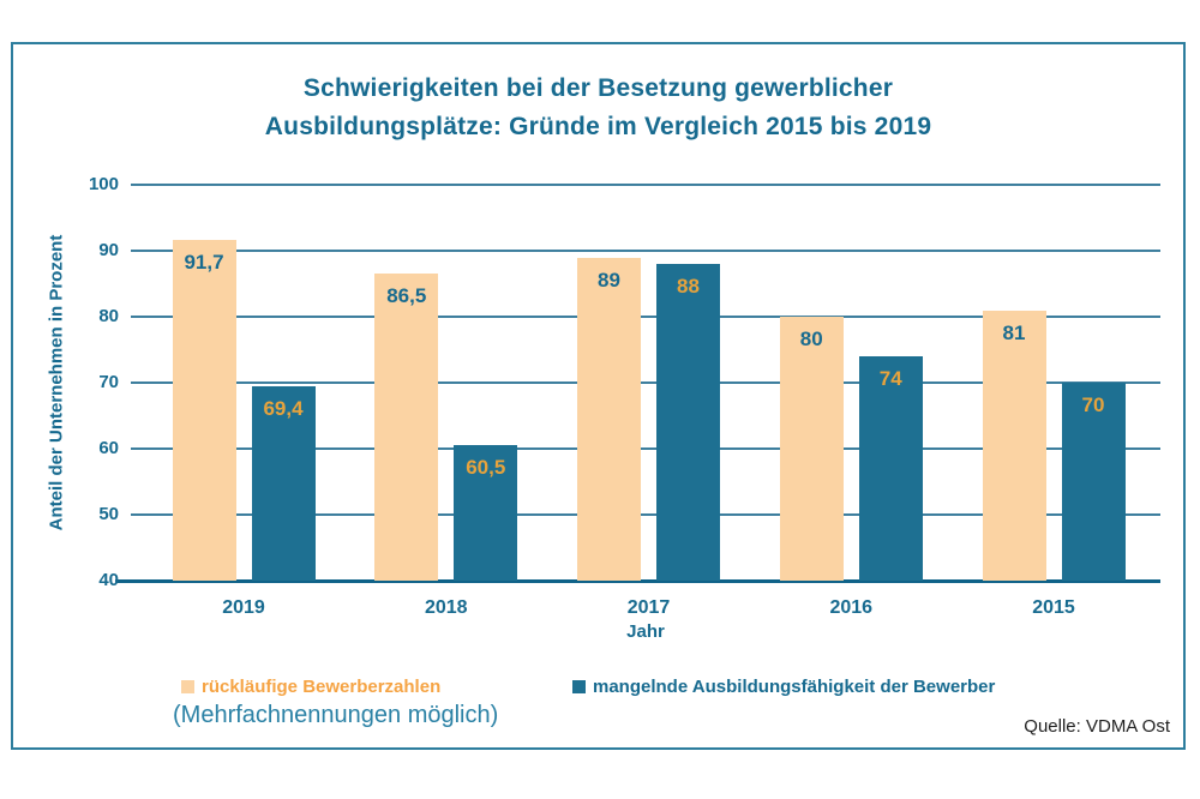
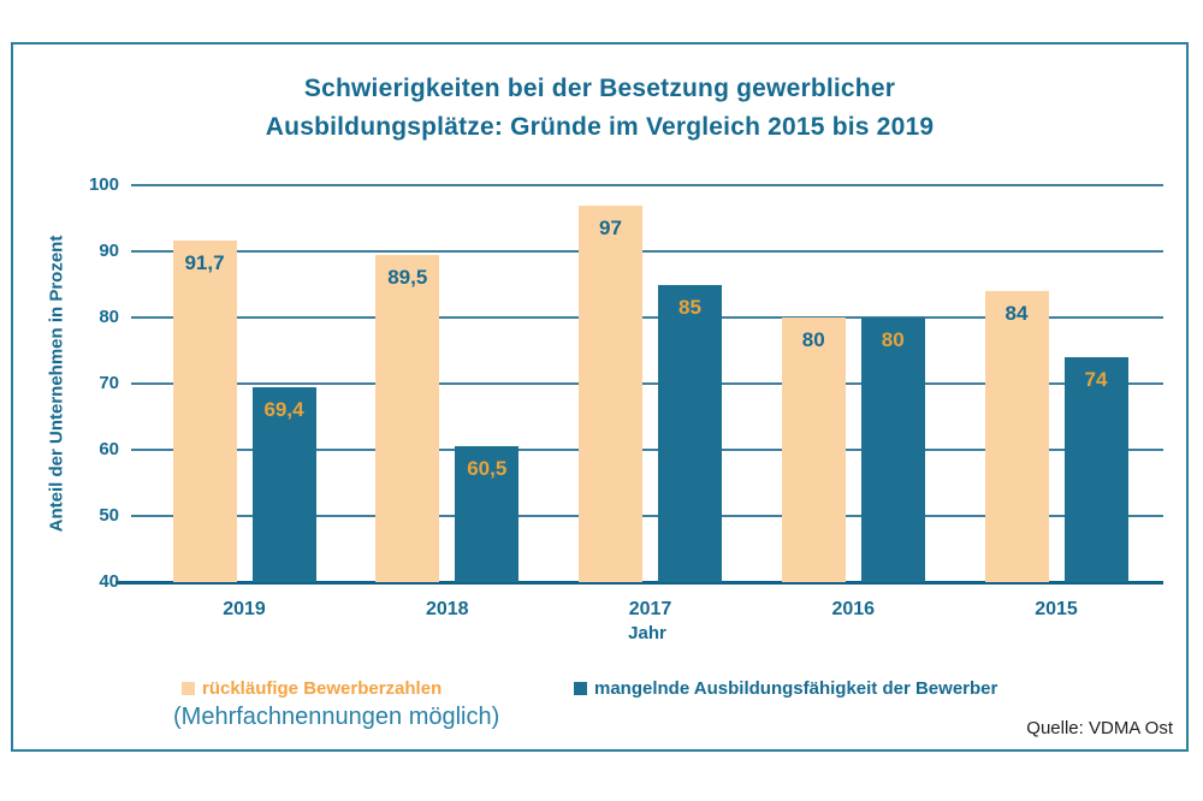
rückläufige Bewerberzahlen/2018: 86,5 -> 89,5
rückläufige Bewerberzahlen/2017: 89 -> 97
mangelnde Ausbildungsfähigkeit der Bewerber/2017: 88 -> 85
mangelnde Ausbildungsfähigkeit der Bewerber/2016: 74 -> 80
rückläufige Bewerberzahlen/2015: 81 -> 84
mangelnde Ausbildungsfähigkeit der Bewerber/2015: 70 -> 74
